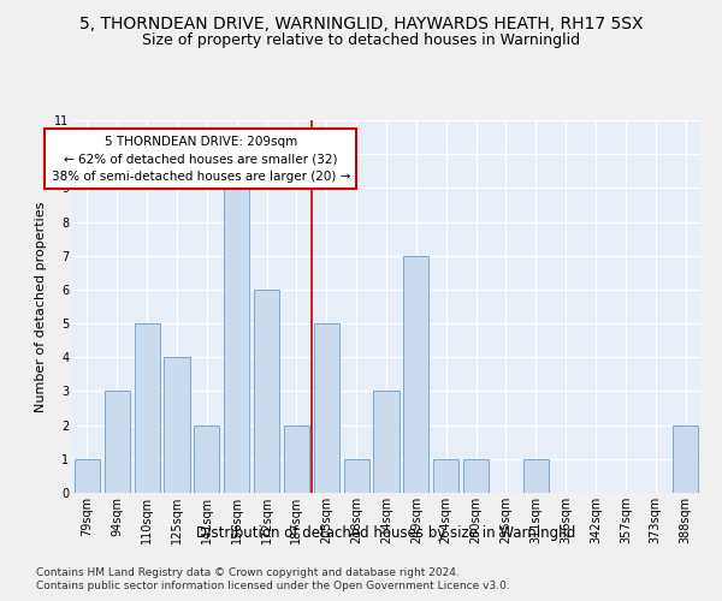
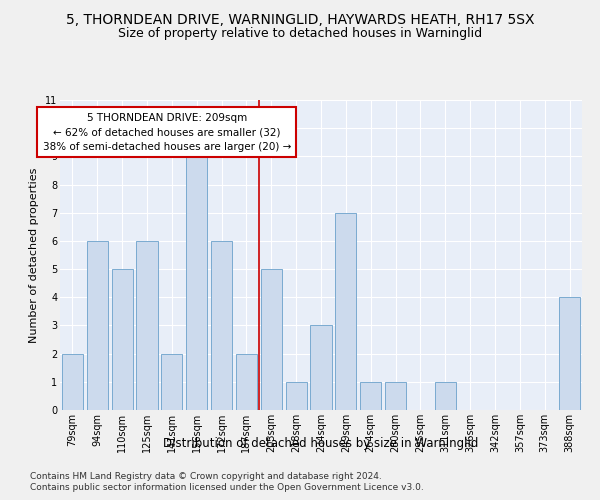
79sqm: 1 -> 2
94sqm: 3 -> 6
125sqm: 4 -> 6
388sqm: 2 -> 4
